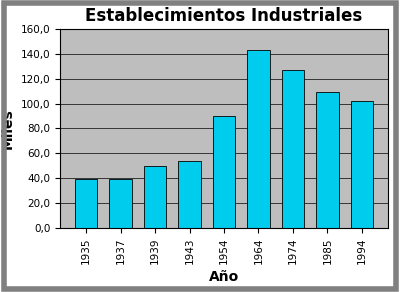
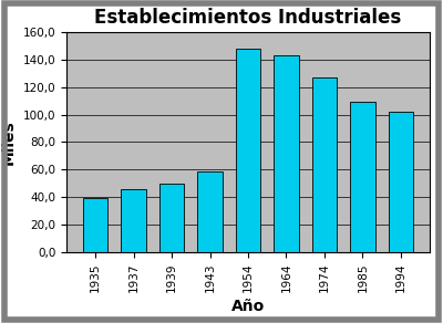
1937: 39 -> 46
1943: 54 -> 59
1954: 90 -> 148
